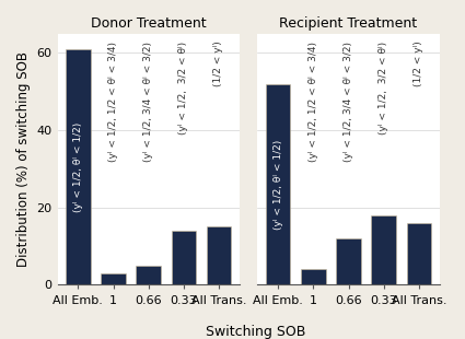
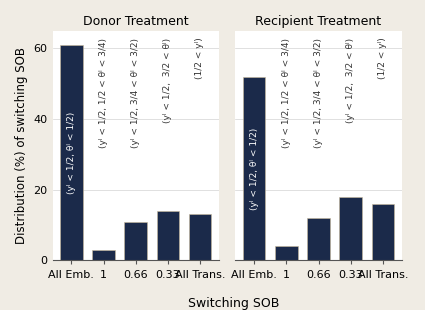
Donor Treatment/0.66: 5 -> 11
Donor Treatment/All Trans.: 15 -> 13
